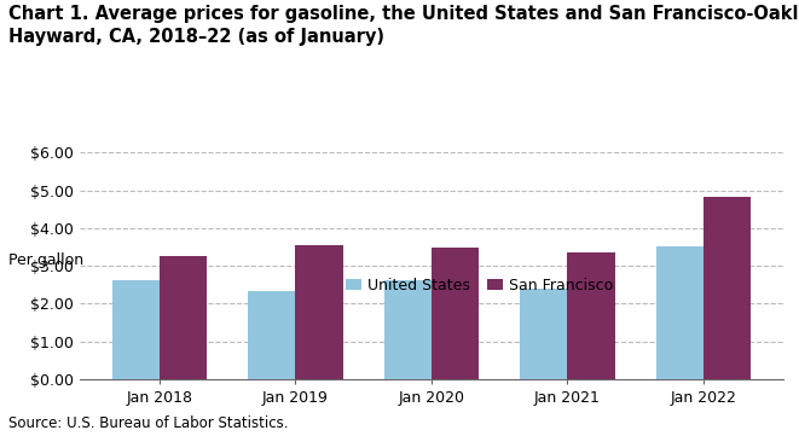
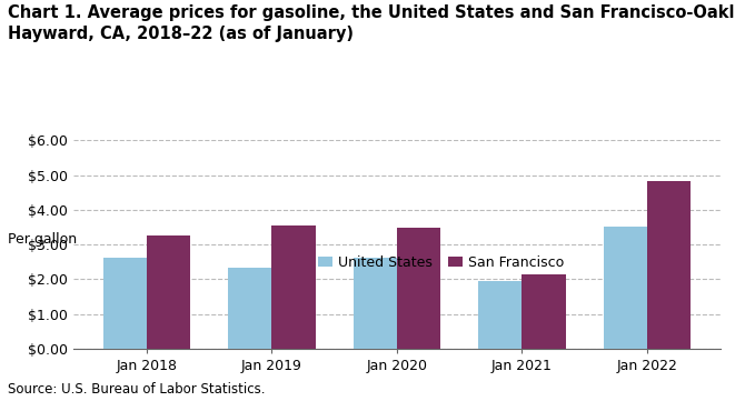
United States/Jan 2021: $2.40 -> $1.95
San Francisco/Jan 2021: $3.37 -> $2.15
